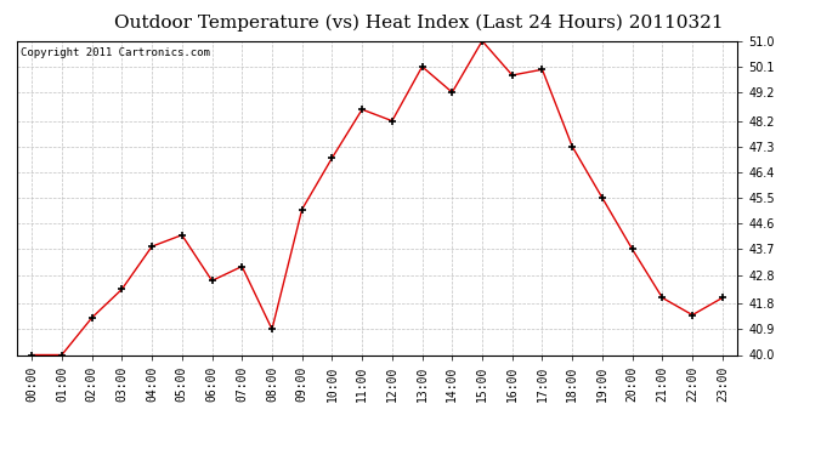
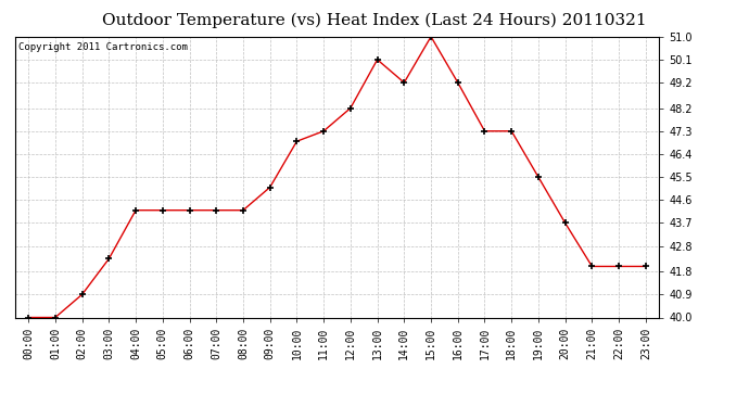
02:00: 41.3 -> 40.9
04:00: 43.8 -> 44.2
06:00: 42.6 -> 44.2
07:00: 43.1 -> 44.2
08:00: 40.9 -> 44.2
11:00: 48.6 -> 47.3
16:00: 49.8 -> 49.2
17:00: 50.0 -> 47.3
22:00: 41.4 -> 42.0
